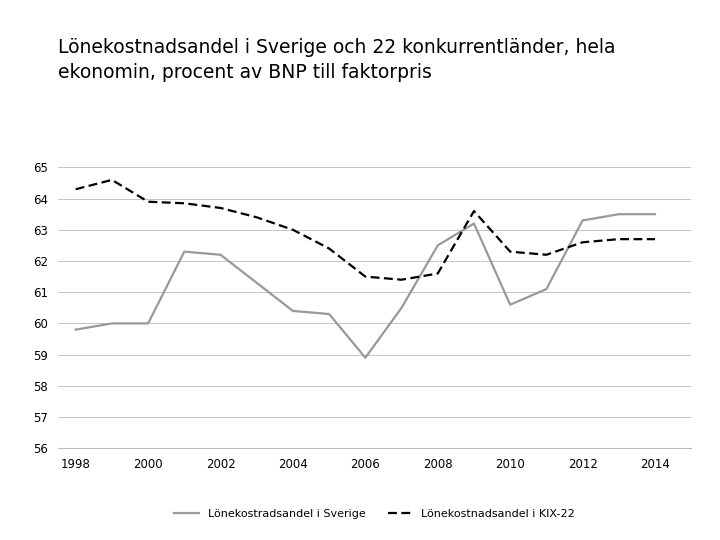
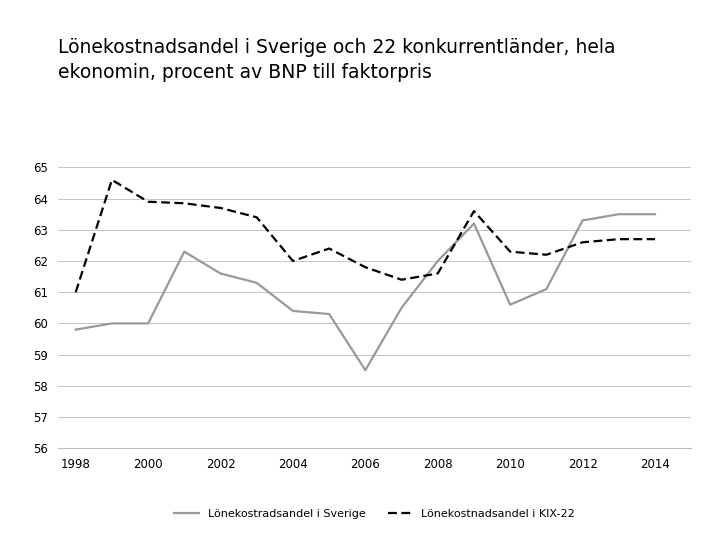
Lönekostnadsandel i KIX-22/1998: 64.30 -> 61.00
Lönekostradsandel i Sverige/2002: 62.2 -> 61.6
Lönekostnadsandel i KIX-22/2004: 63.00 -> 62.00
Lönekostradsandel i Sverige/2006: 58.9 -> 58.5
Lönekostnadsandel i KIX-22/2006: 61.50 -> 61.80
Lönekostradsandel i Sverige/2008: 62.5 -> 62.0
